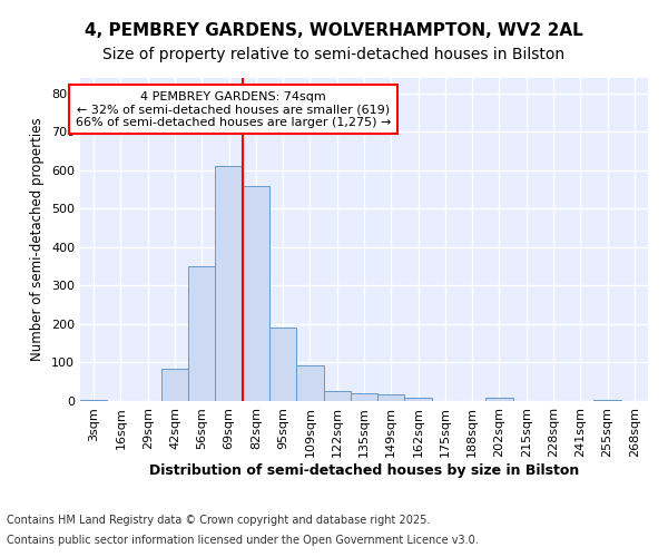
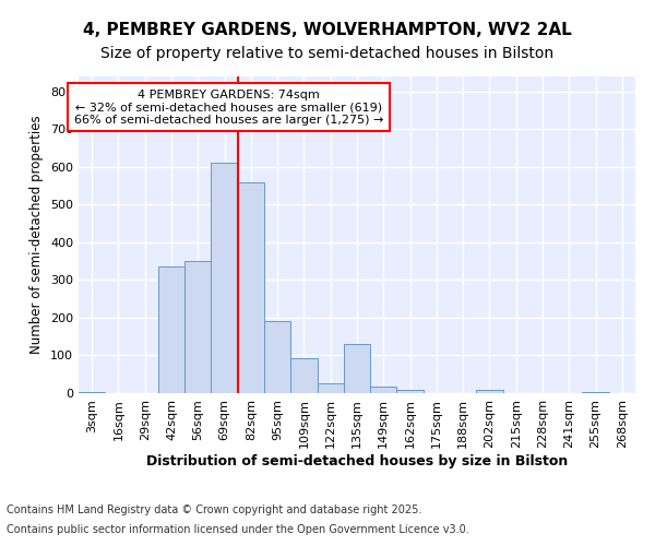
42sqm: 85 -> 335
135sqm: 20 -> 130
